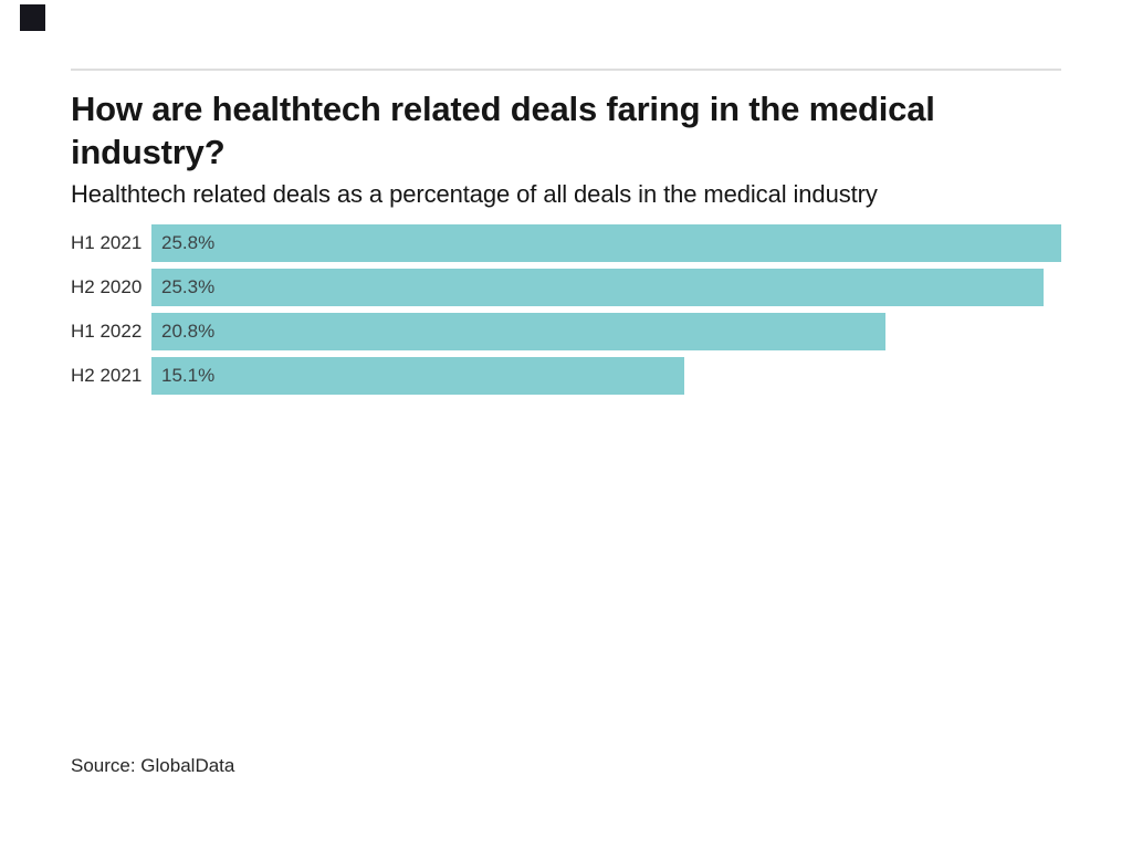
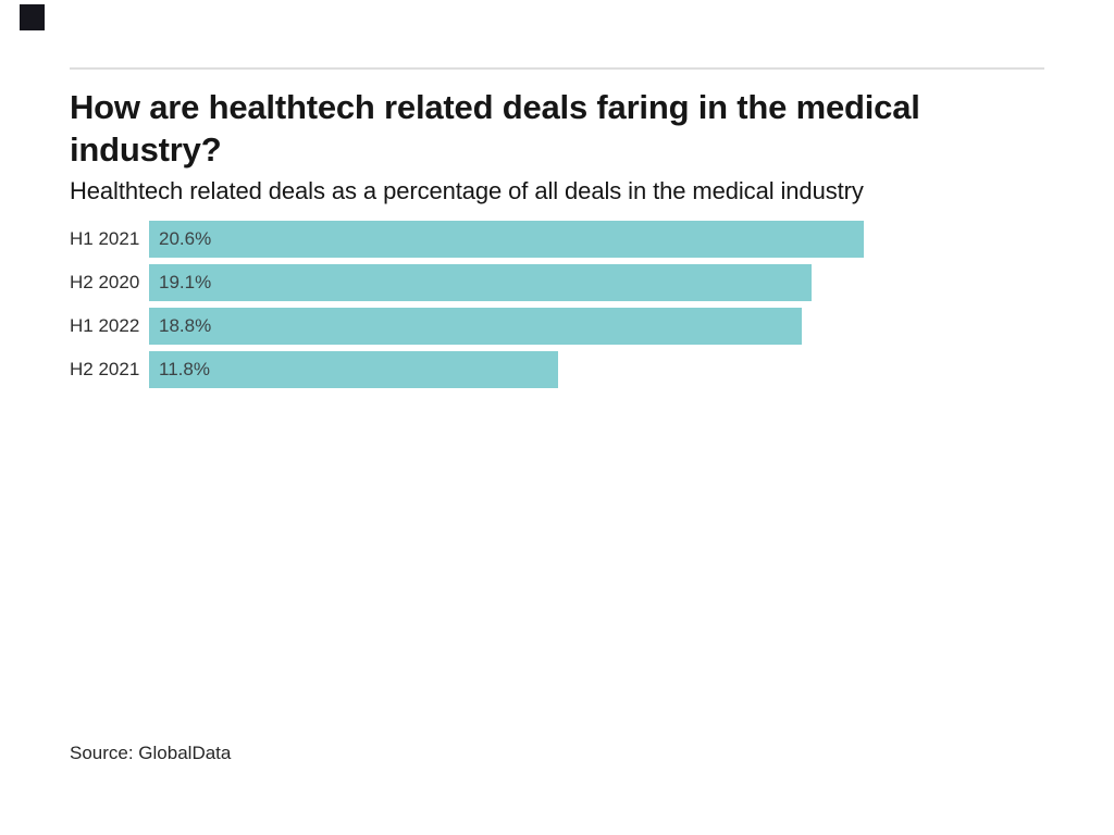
H1 2021: 25.8% -> 20.6%
H2 2020: 25.3% -> 19.1%
H1 2022: 20.8% -> 18.8%
H2 2021: 15.1% -> 11.8%
